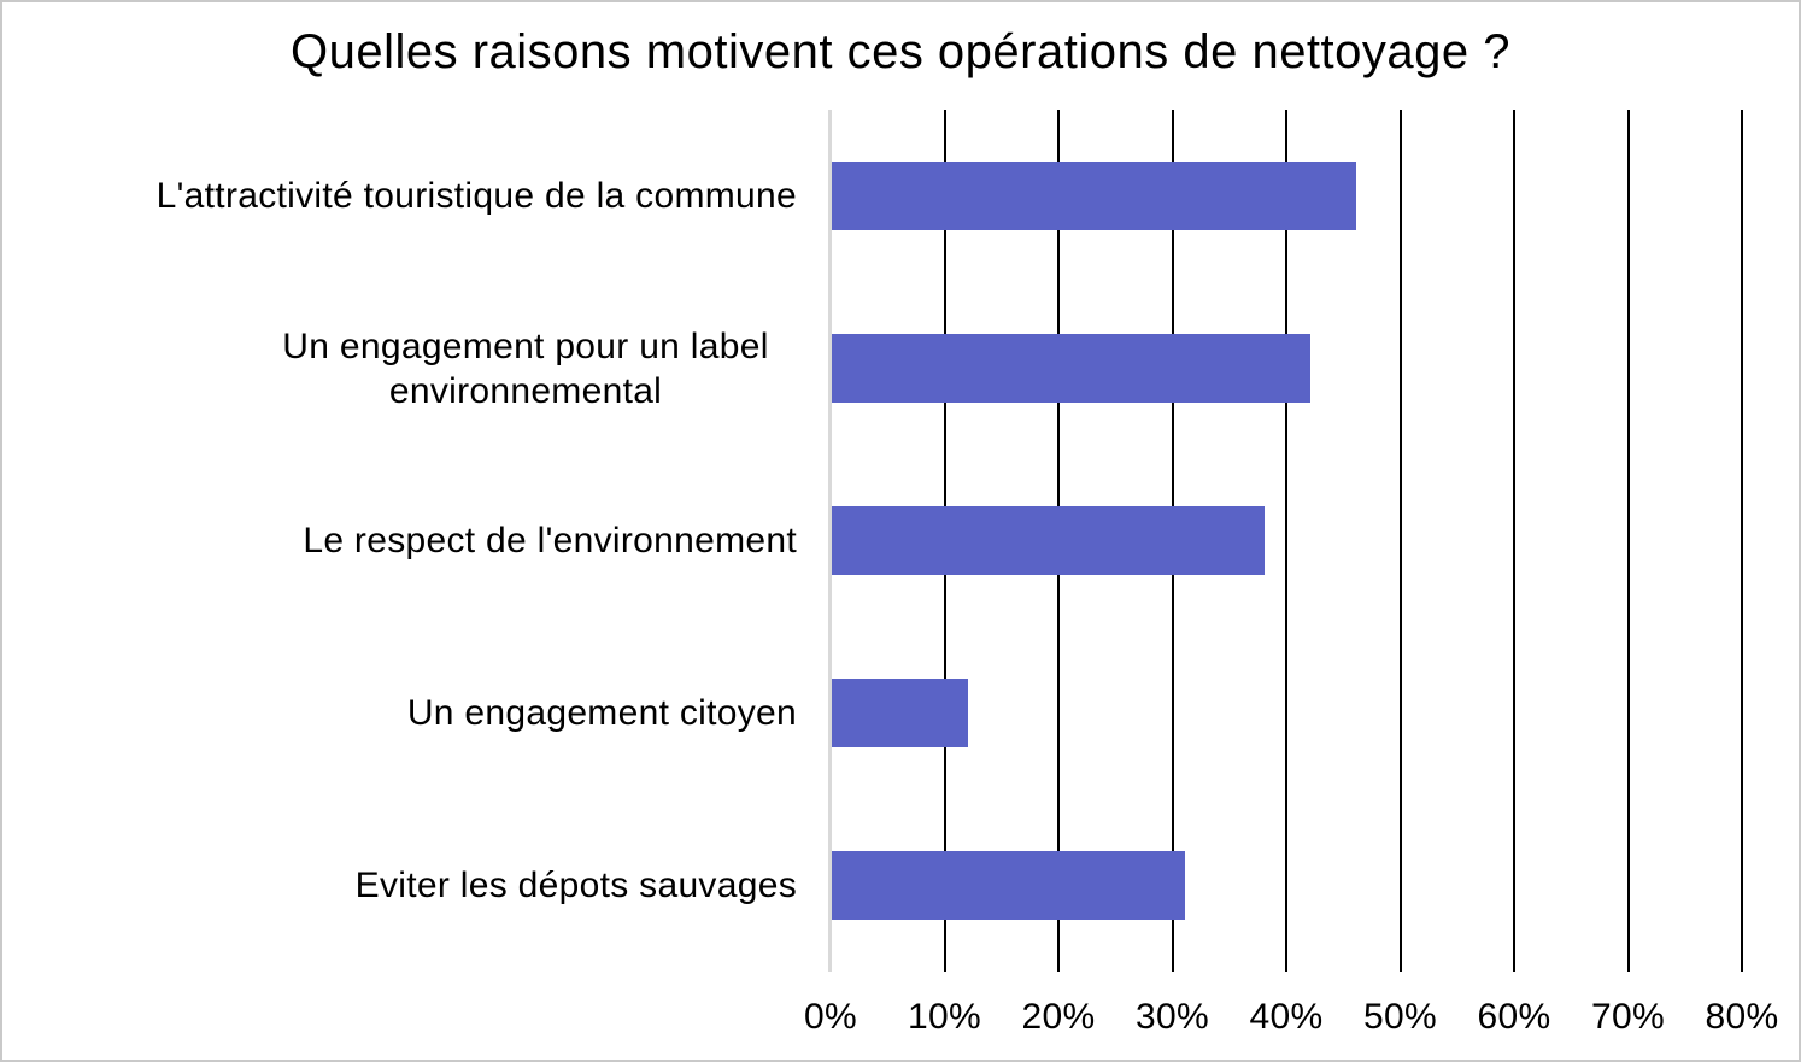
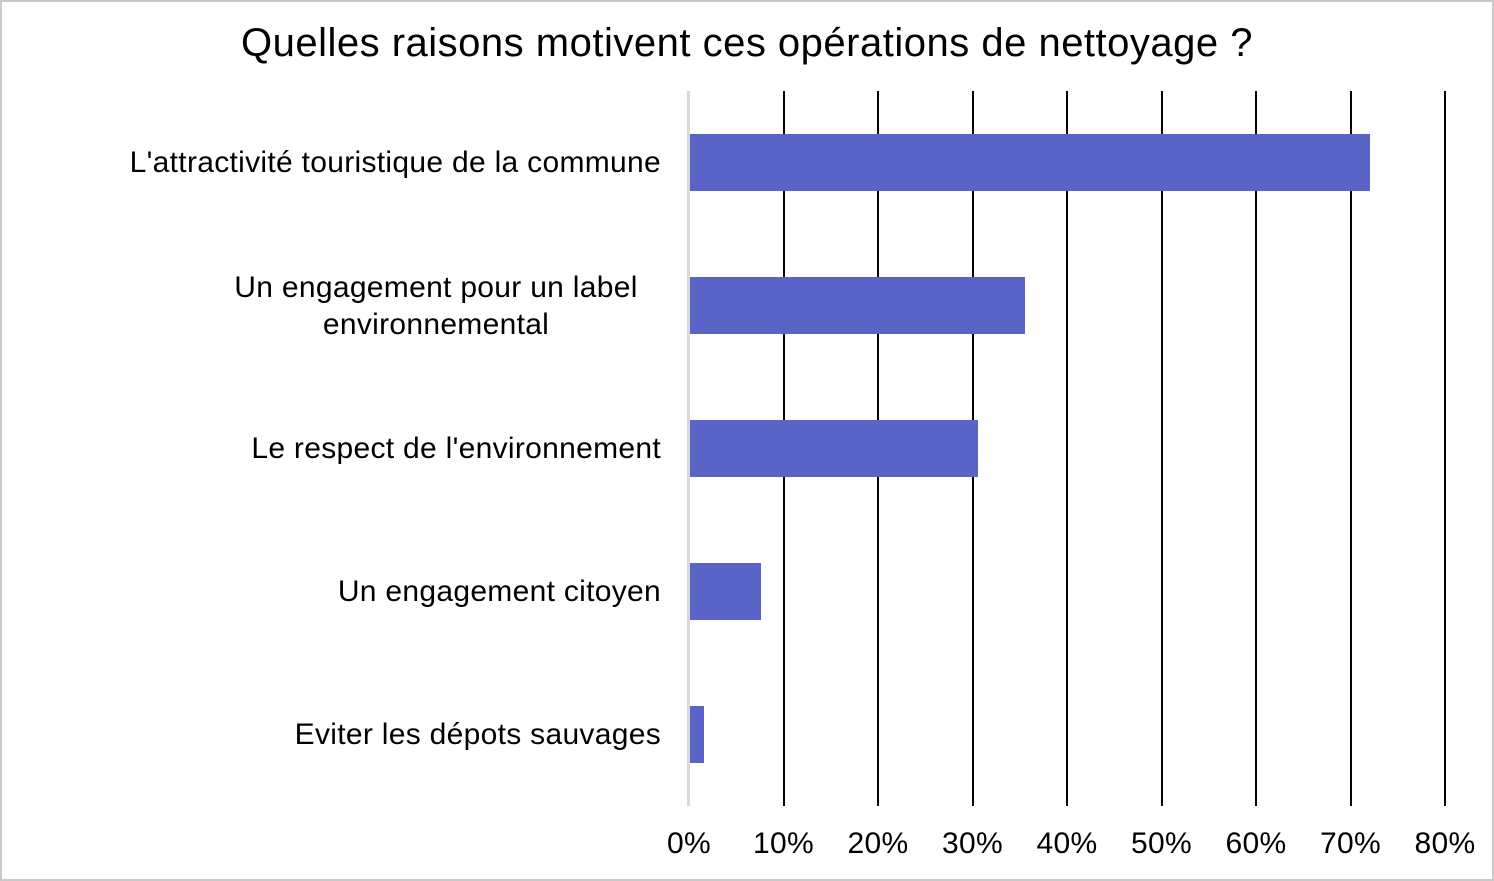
L'attractivité touristique de la commune: 46% -> 72%
Un engagement pour un label environnemental: 42% -> 36%
Le respect de l'environnement: 38% -> 30%
Un engagement citoyen: 12% -> 8%
Eviter les dépots sauvages: 31% -> 2%
